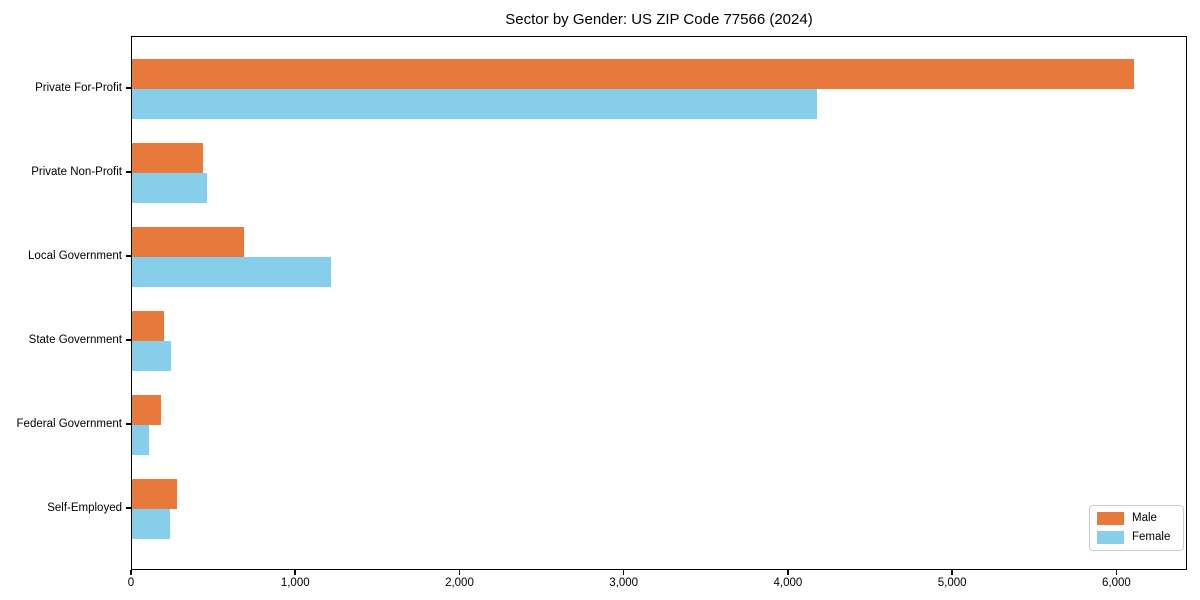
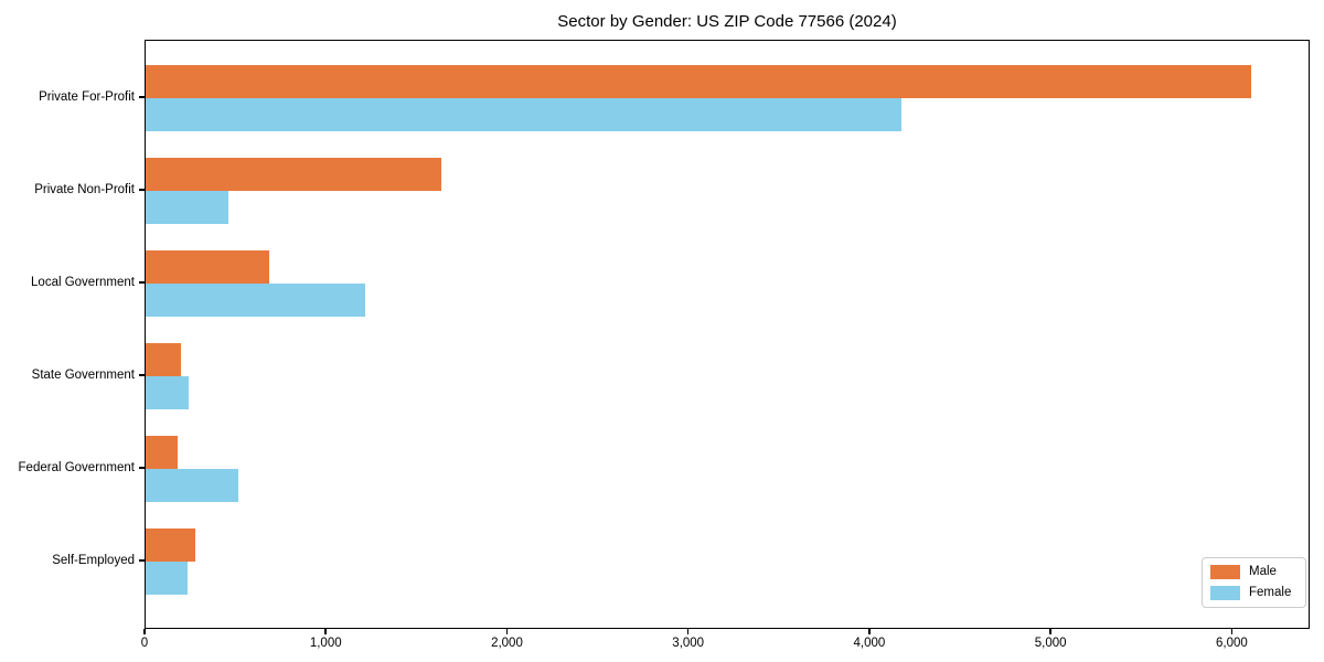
Male/Private Non-Profit: 440 -> 1630
Female/Federal Government: 100 -> 510
